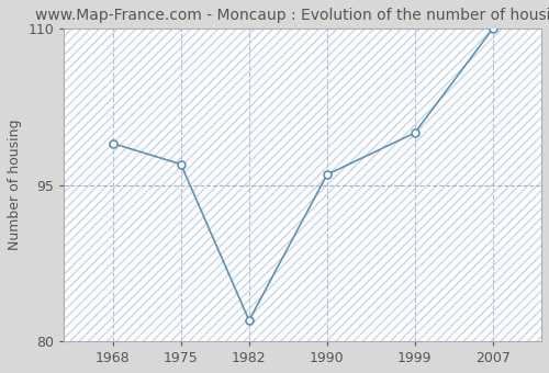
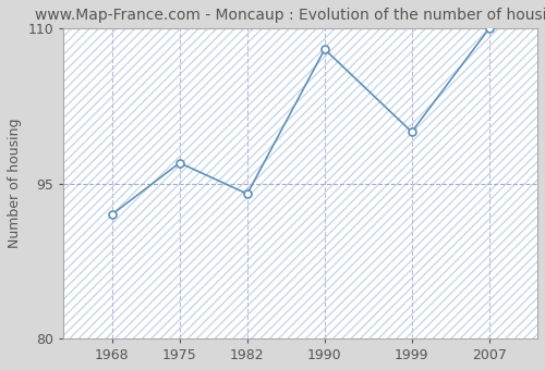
1968: 99 -> 92
1982: 82 -> 94
1990: 96 -> 108
